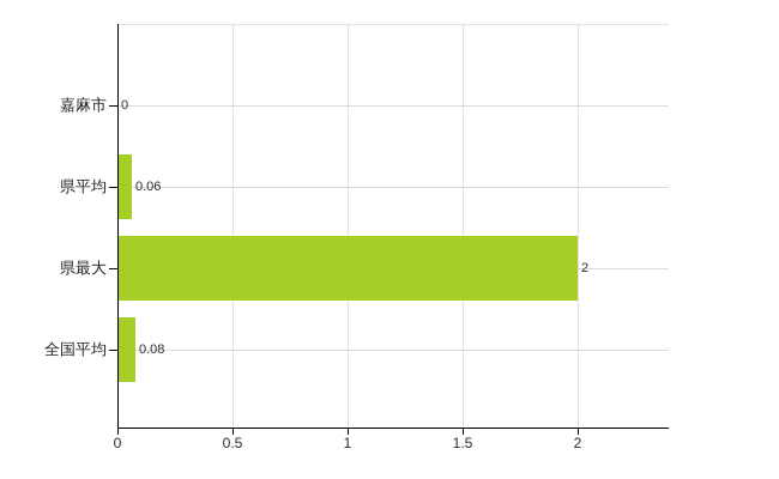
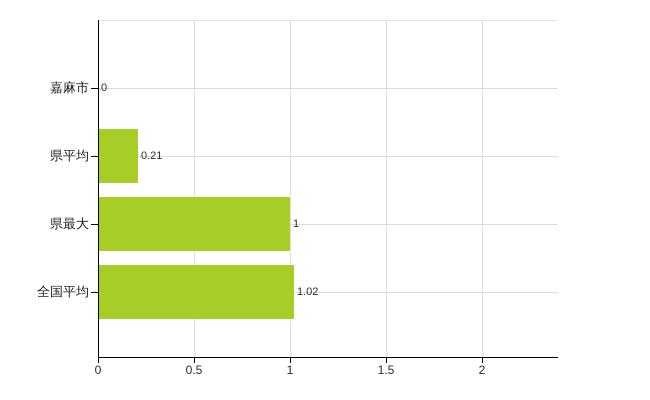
県平均: 0.06 -> 0.21
県最大: 2 -> 1
全国平均: 0.08 -> 1.02
